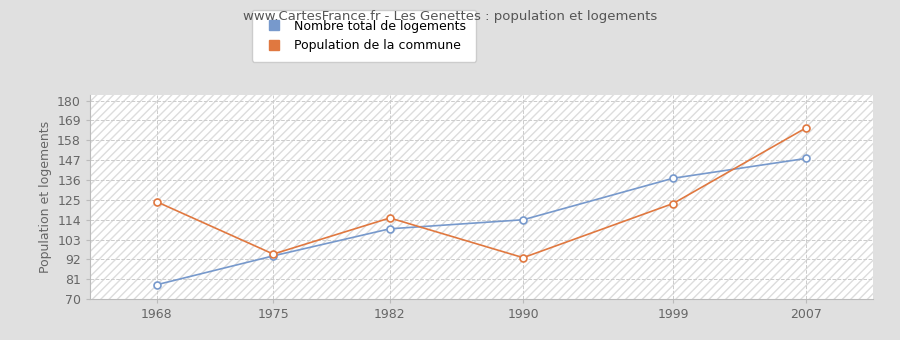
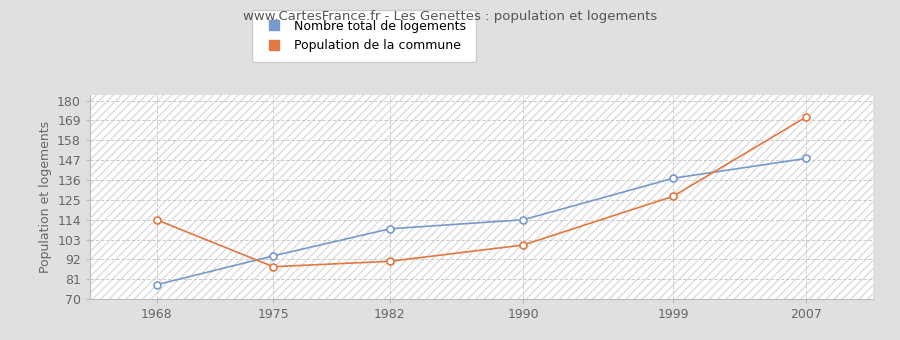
Population de la commune/1968: 124 -> 114
Population de la commune/1975: 95 -> 88
Population de la commune/1982: 115 -> 91
Population de la commune/1990: 93 -> 100
Population de la commune/1999: 123 -> 127
Population de la commune/2007: 165 -> 171
